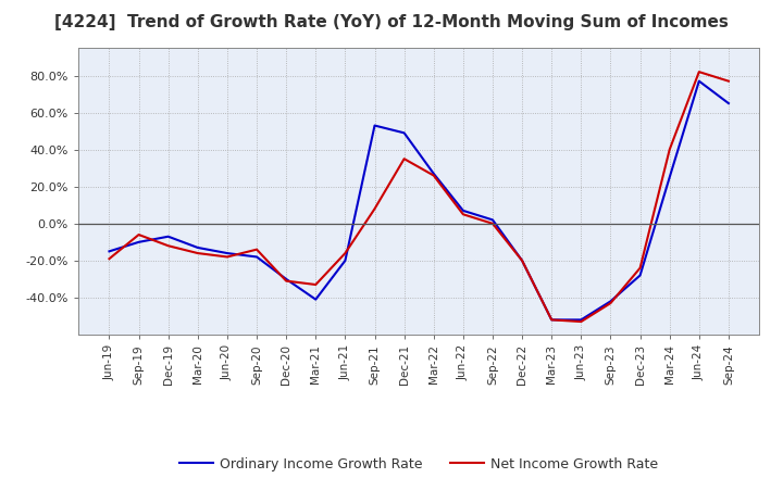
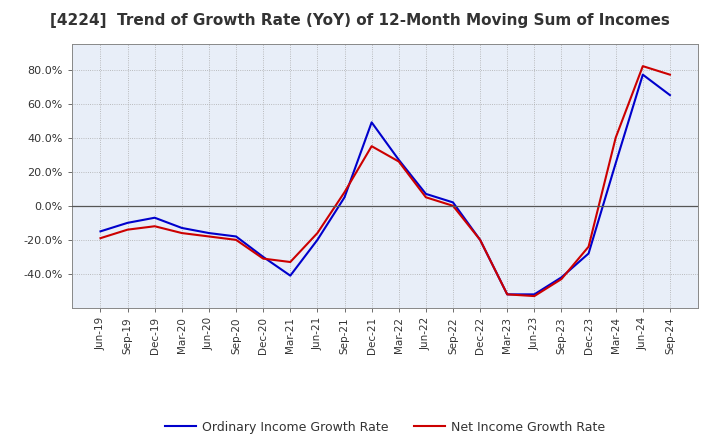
Net Income Growth Rate/Sep-19: -6% -> -14%
Net Income Growth Rate/Sep-20: -14% -> -20%
Ordinary Income Growth Rate/Sep-21: 53% -> 5%
